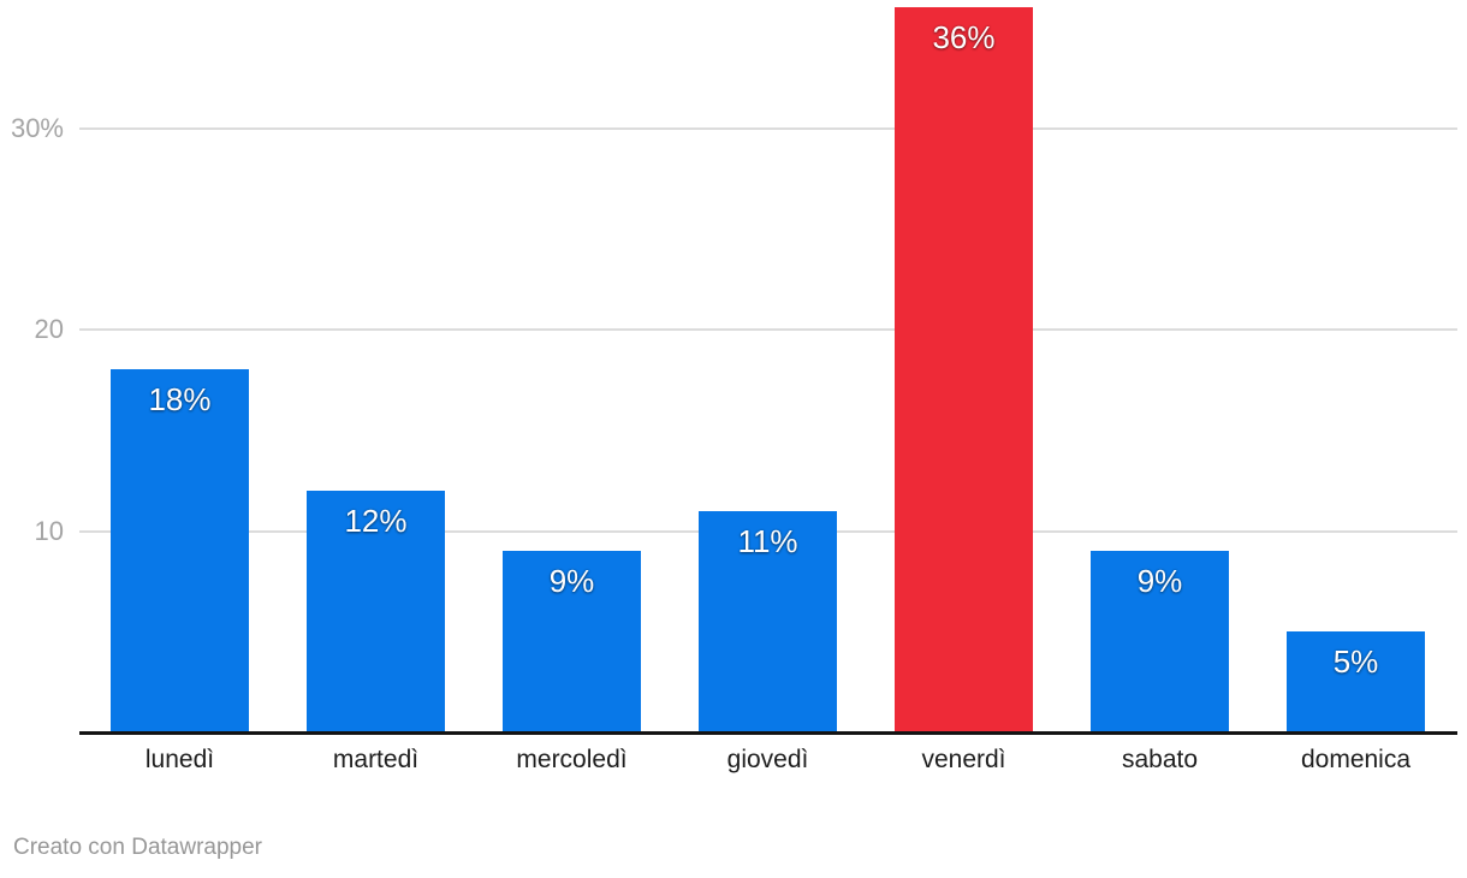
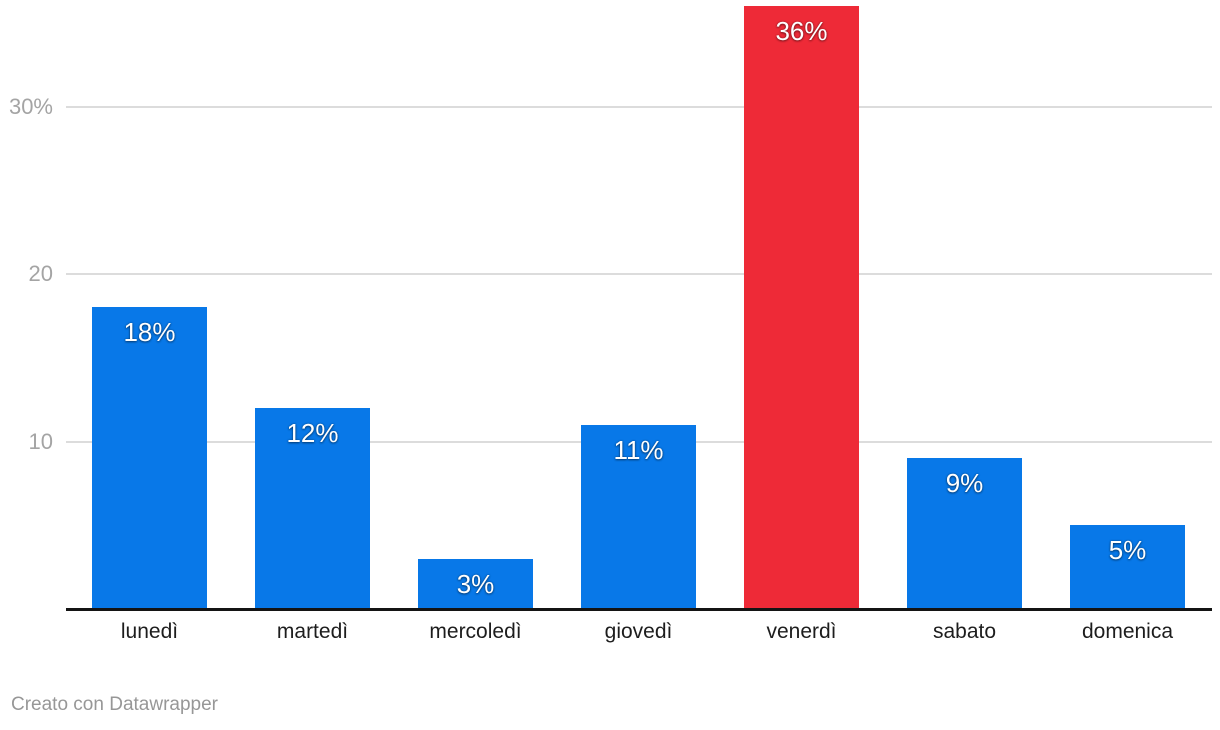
mercoledì: 9% -> 3%
